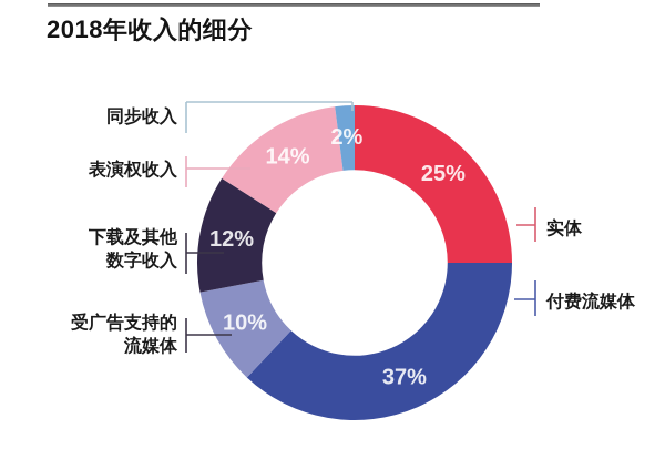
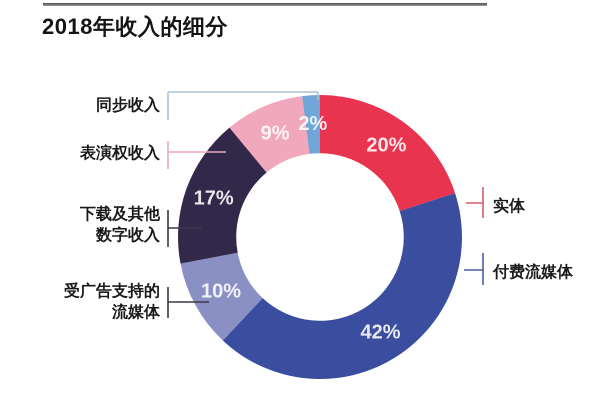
实体: 25% -> 20%
付费流媒体: 37% -> 42%
下载及其他数字收入: 12% -> 17%
表演权收入: 14% -> 9%
